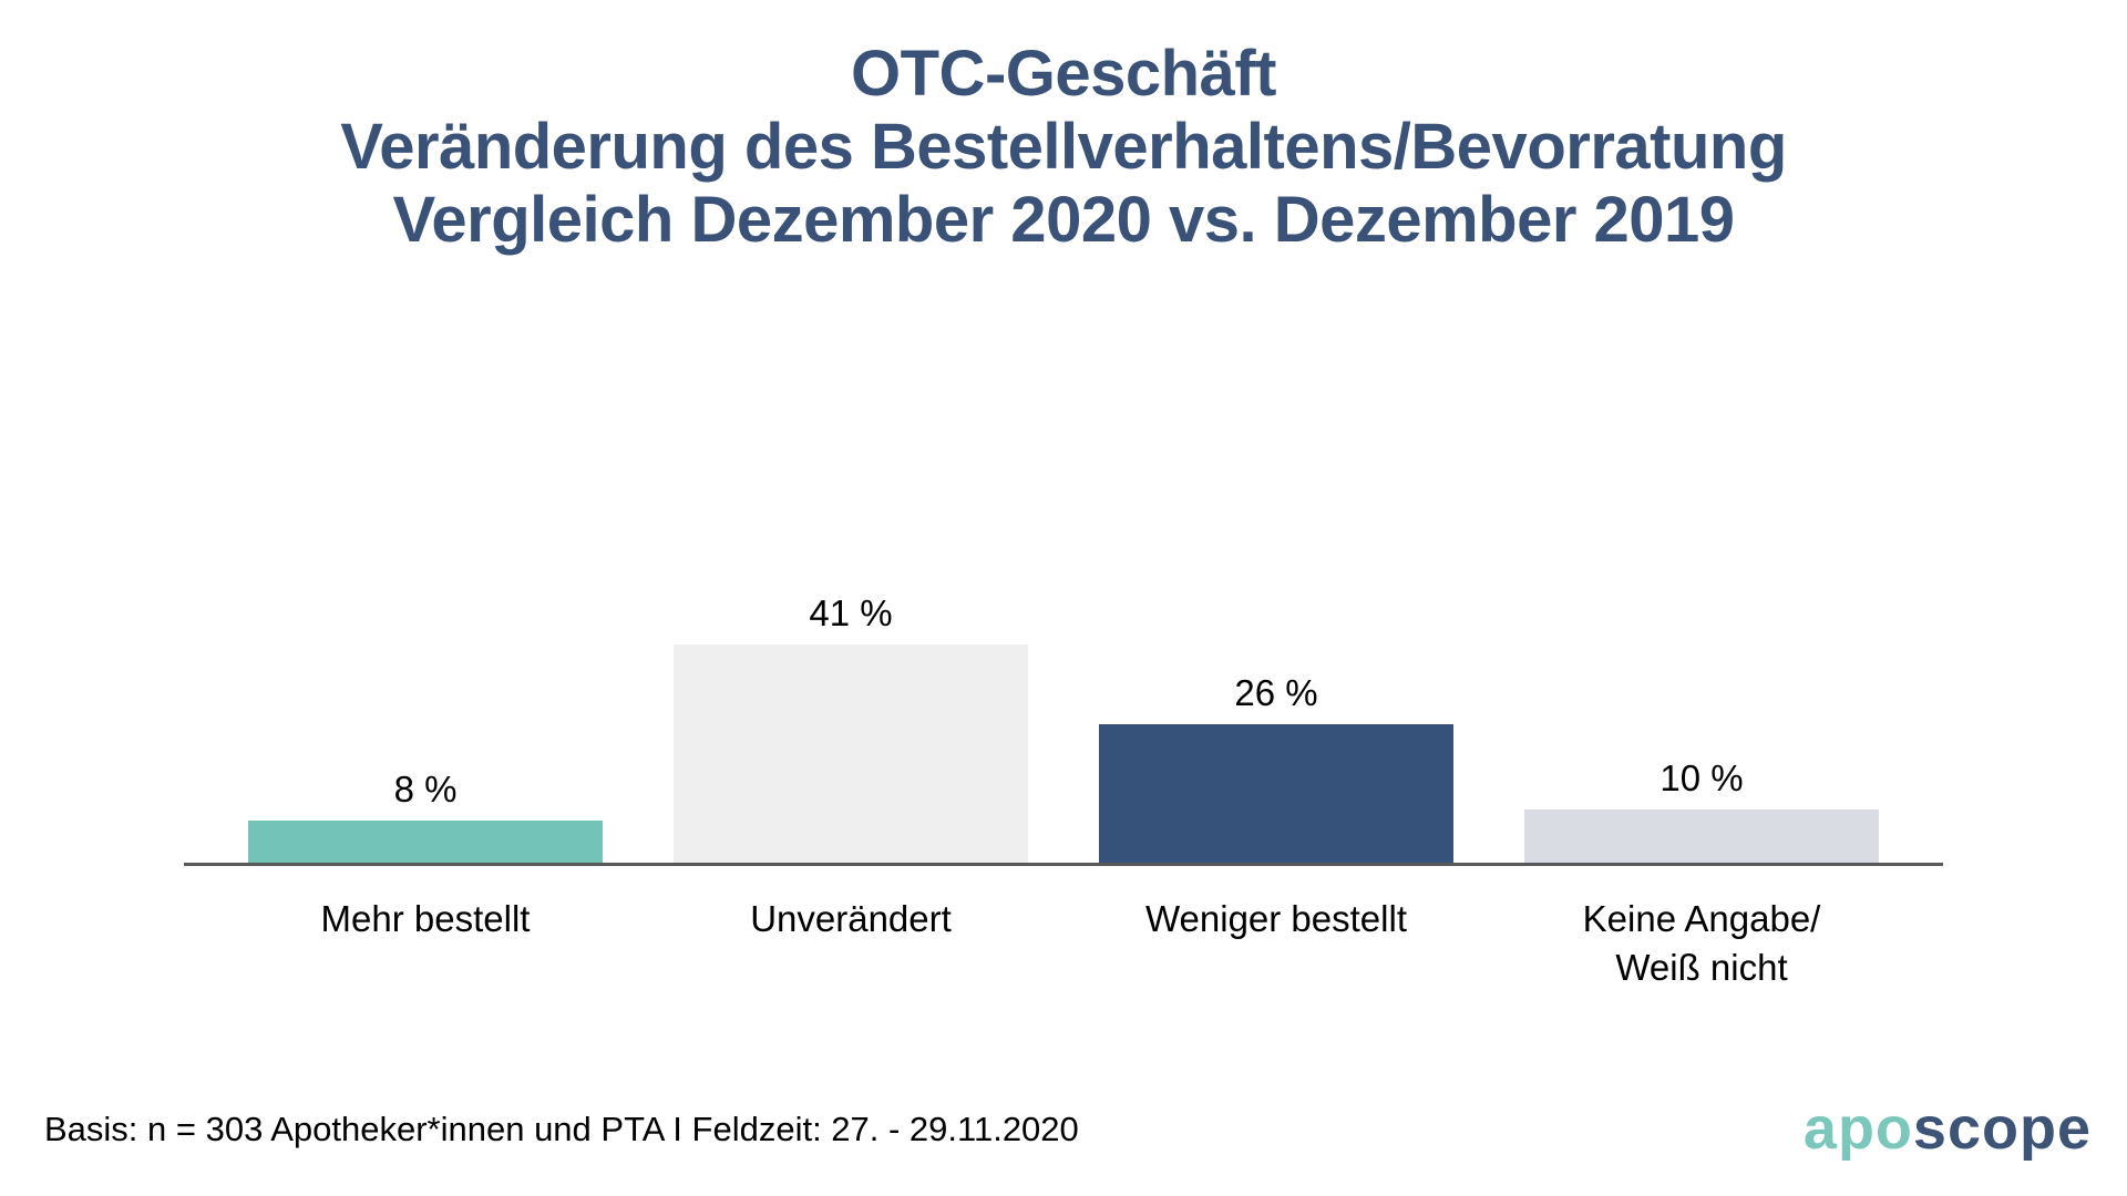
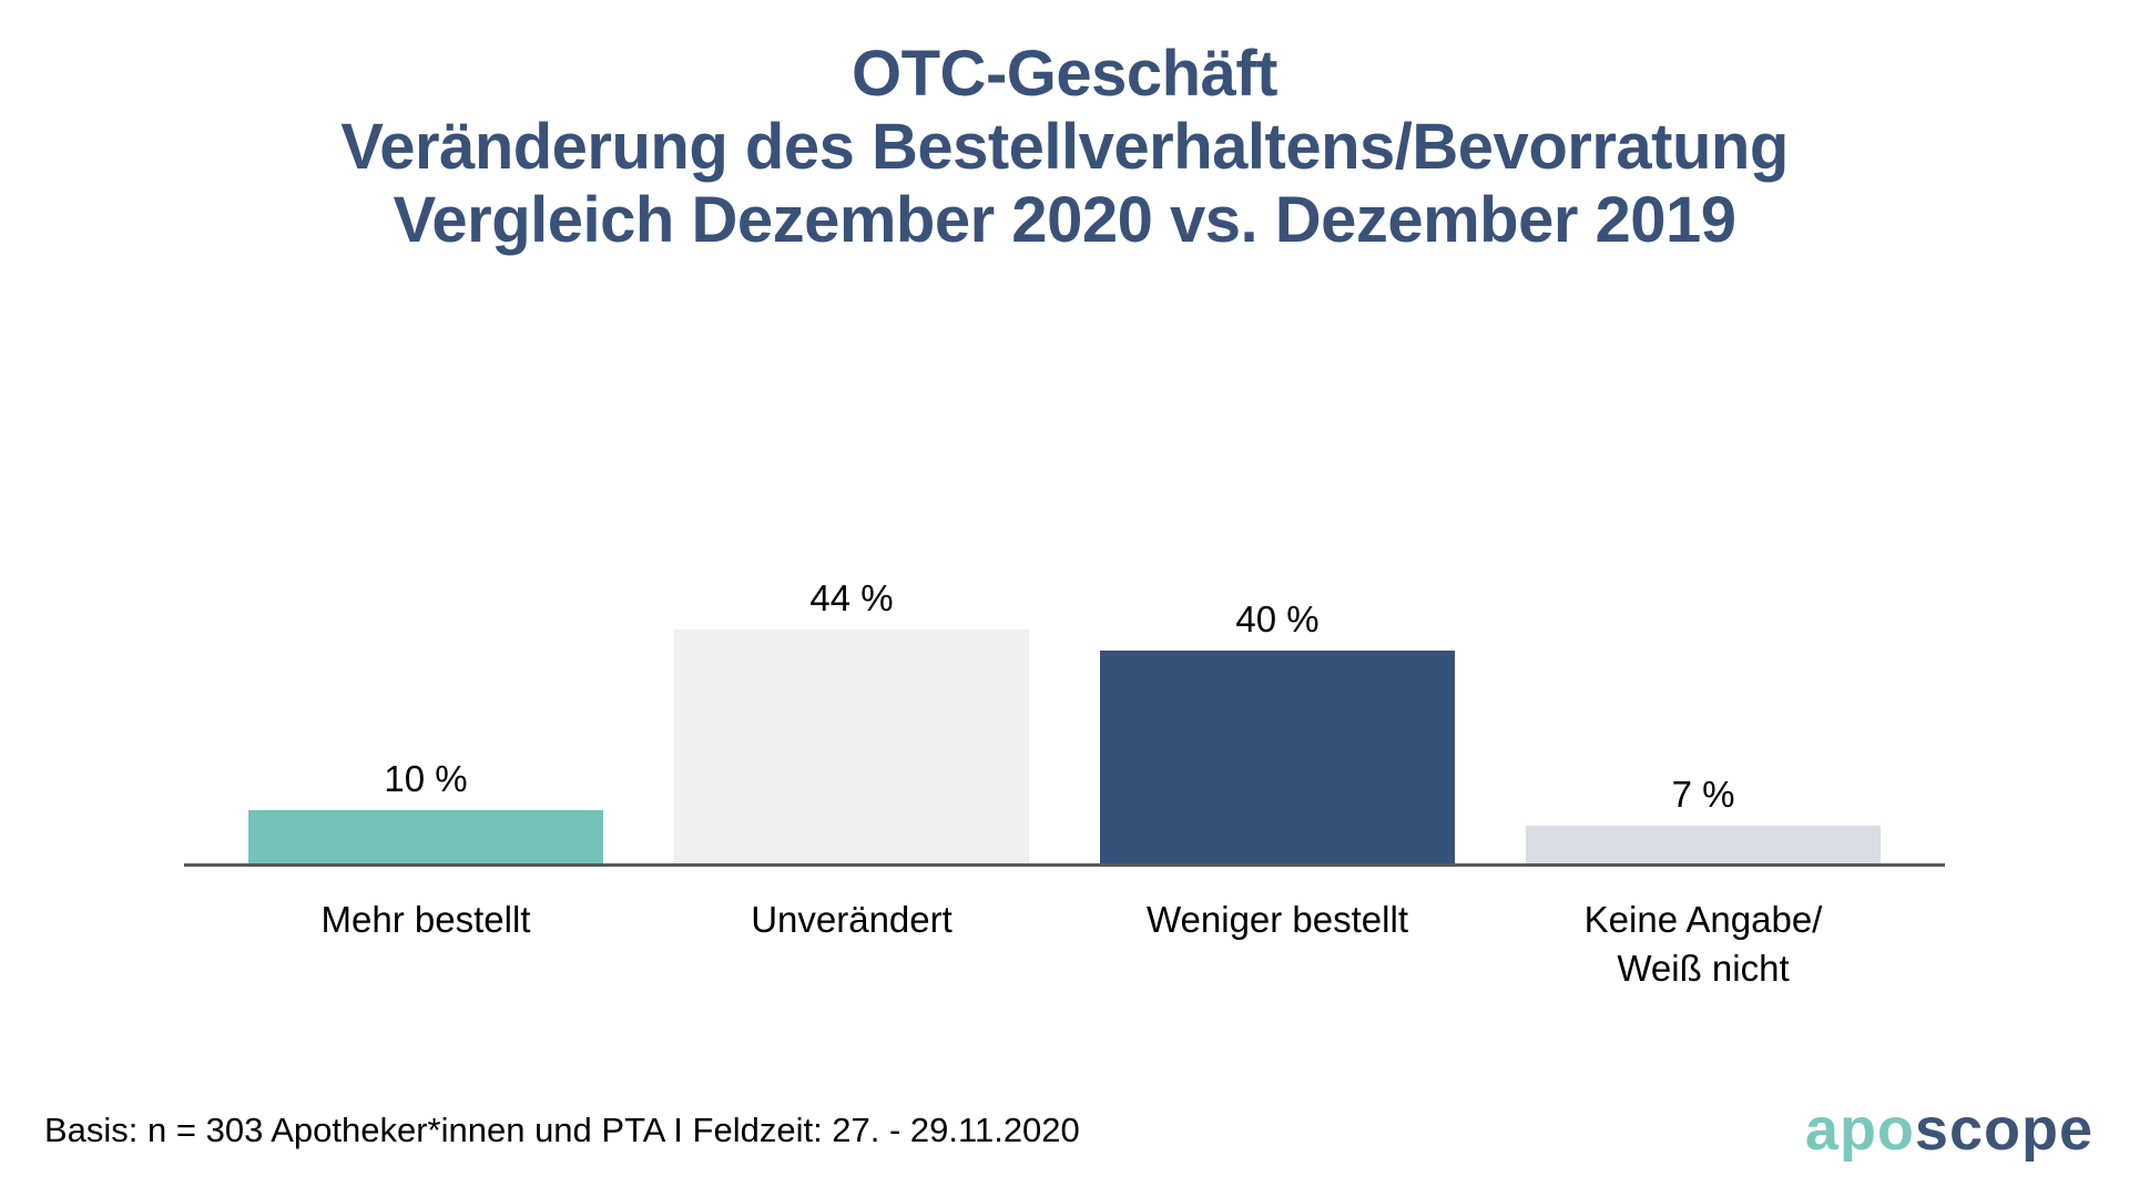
Mehr bestellt: 8 -> 10
Unverändert: 41 -> 44
Weniger bestellt: 26 -> 40
Keine Angabe/ Weiß nicht: 10 -> 7
